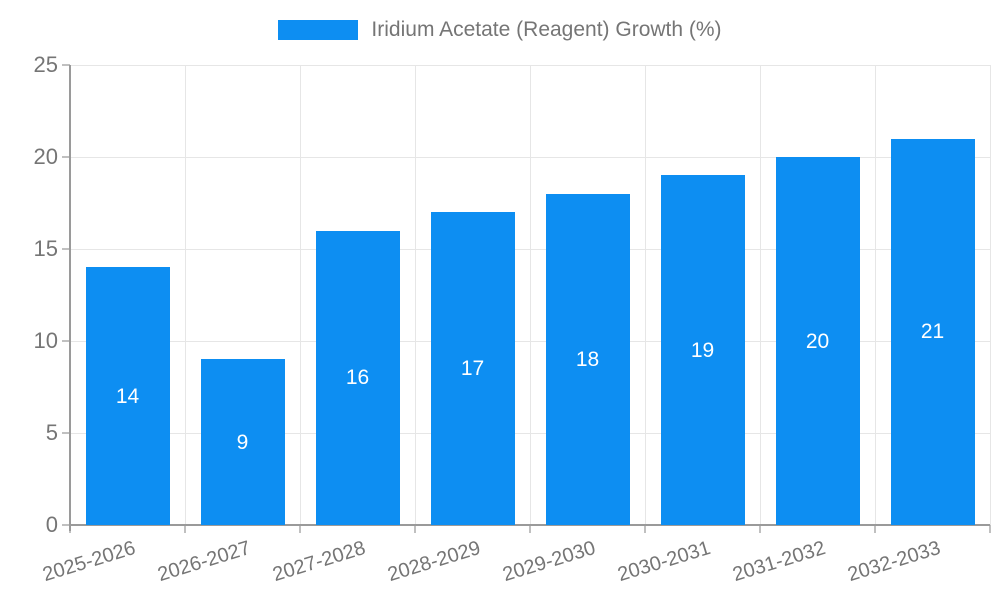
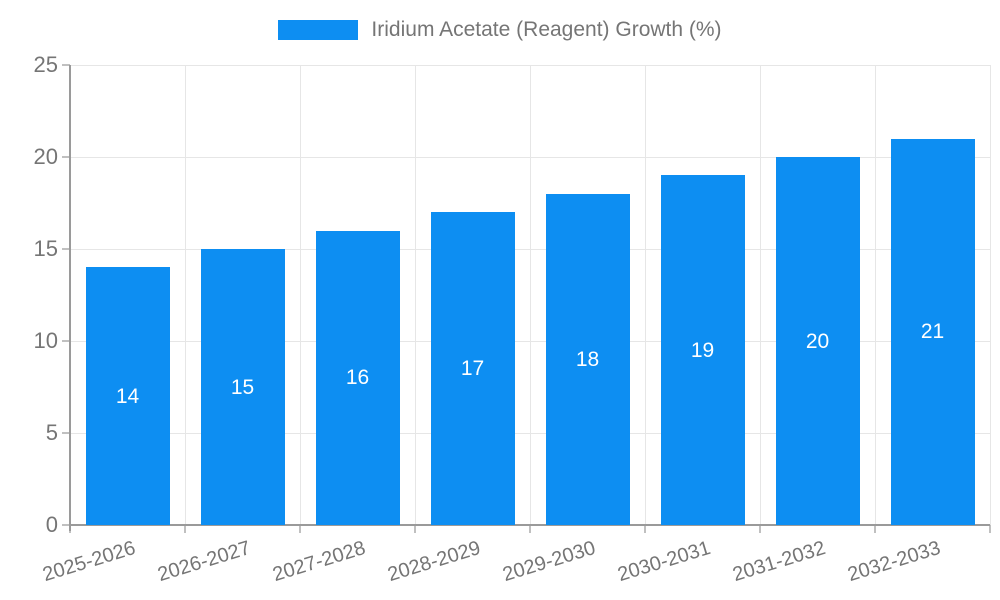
2026-2027: 9 -> 15
